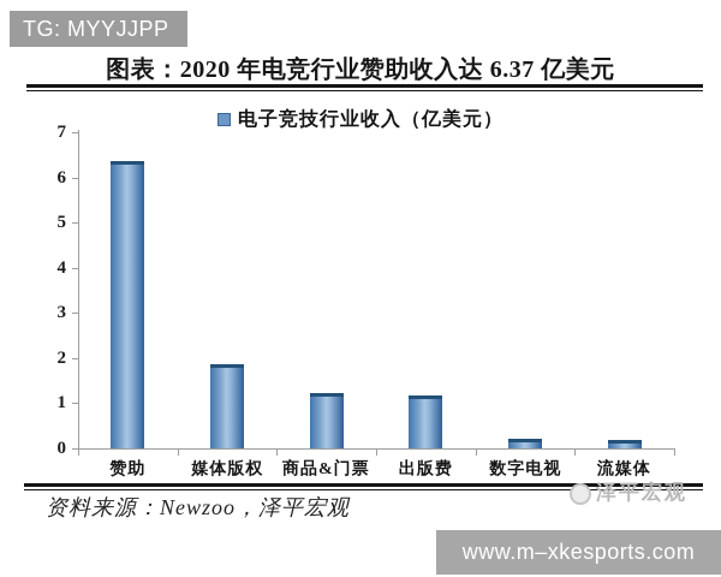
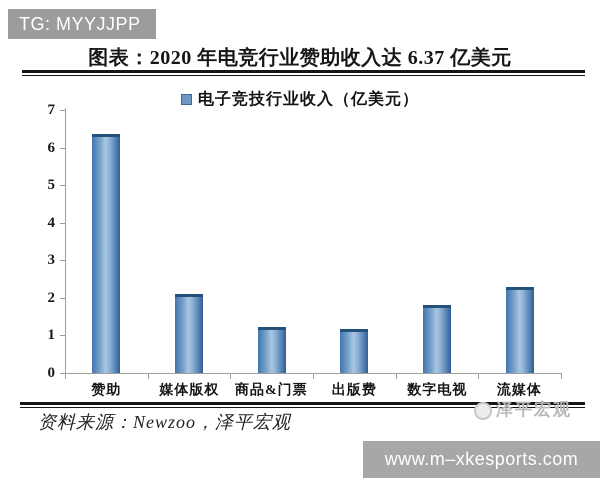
媒体版权: 1.9 -> 2.1
数字电视: 0.2 -> 1.8
流媒体: 0.2 -> 2.3
